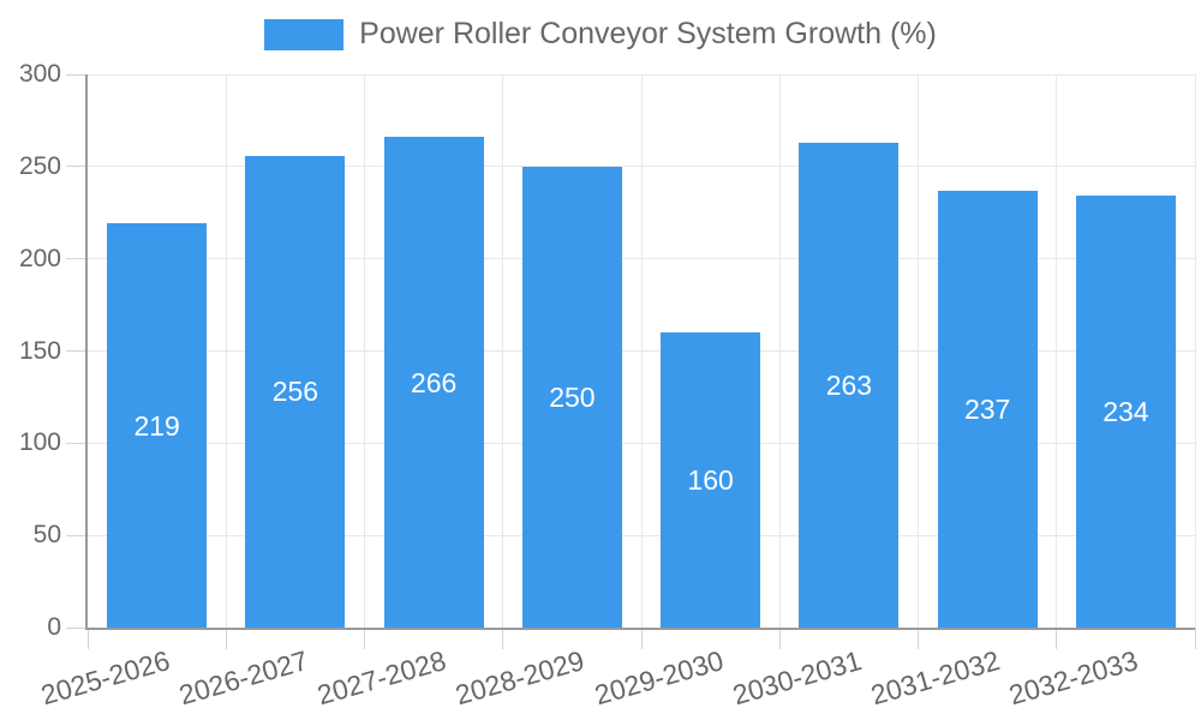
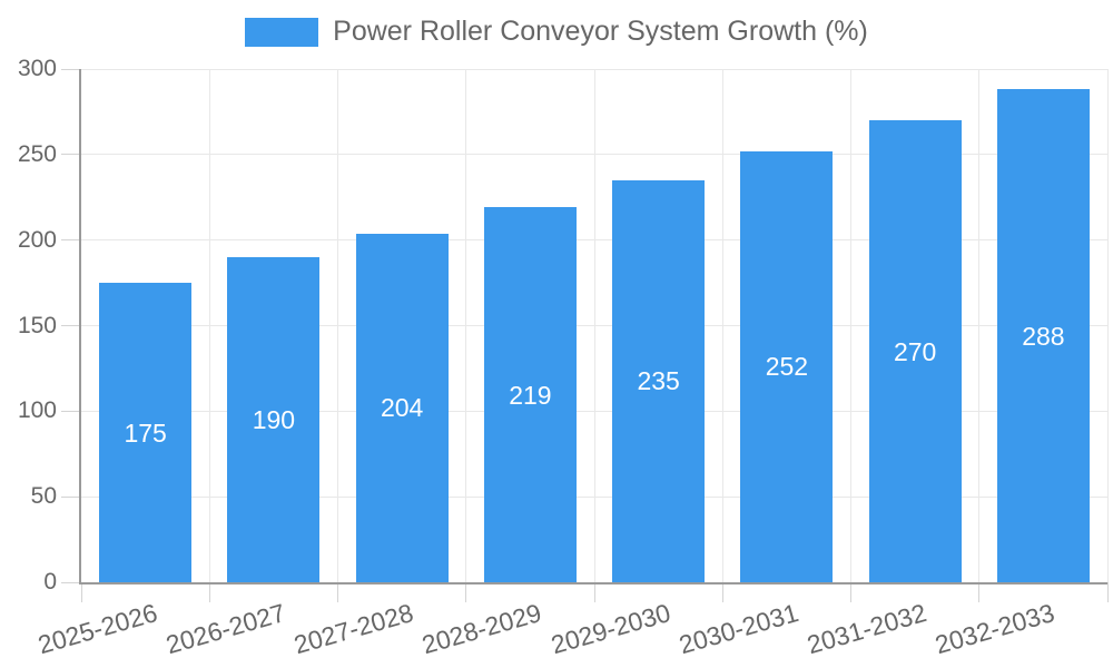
2025-2026: 219 -> 175
2026-2027: 256 -> 190
2027-2028: 266 -> 204
2028-2029: 250 -> 219
2029-2030: 160 -> 235
2030-2031: 263 -> 252
2031-2032: 237 -> 270
2032-2033: 234 -> 288
